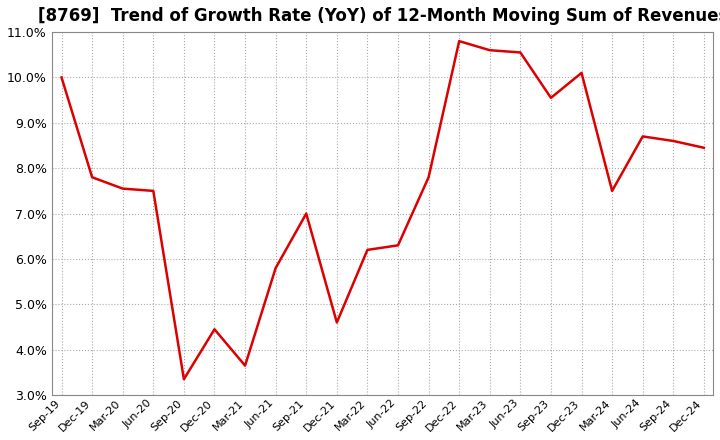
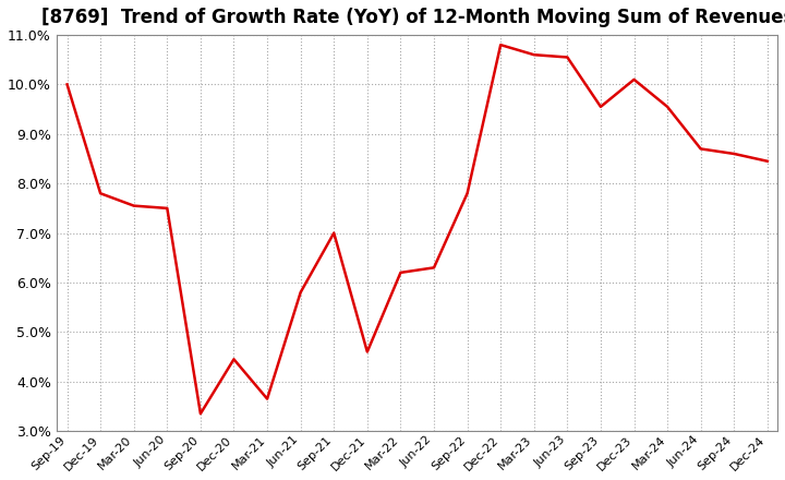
Mar-24: 7.50% -> 9.55%
